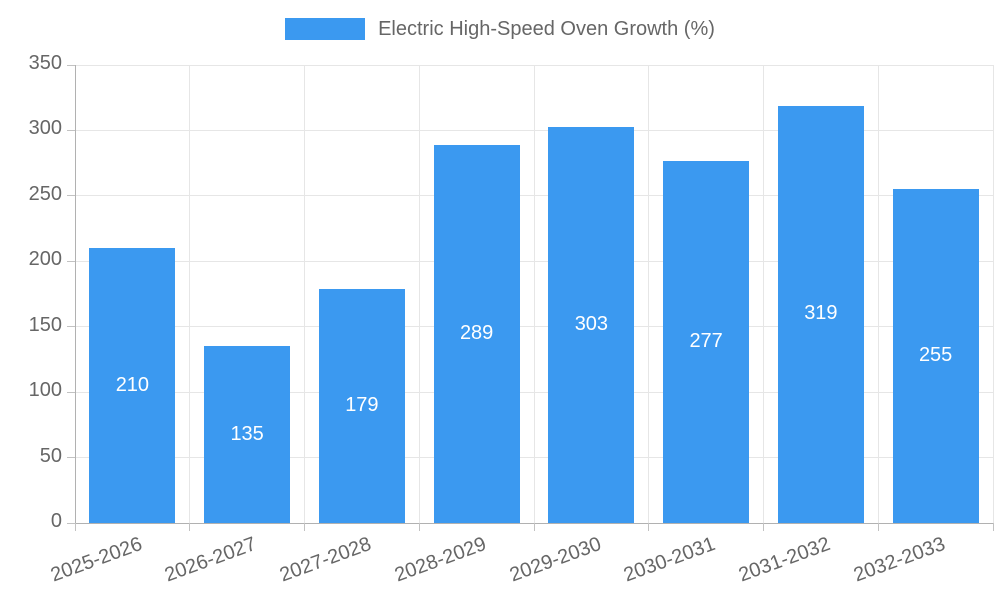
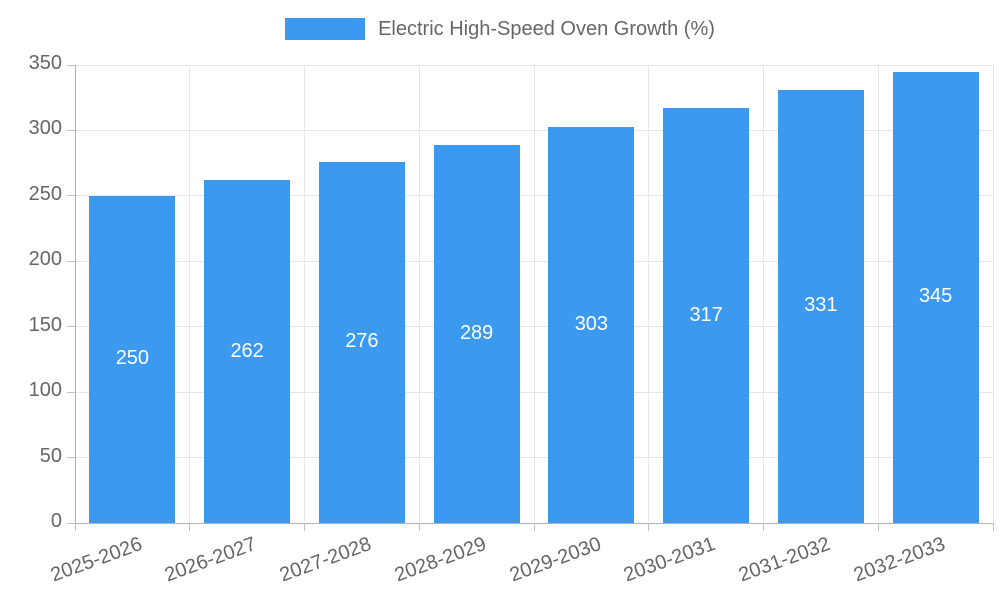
2025-2026: 210 -> 250
2026-2027: 135 -> 262
2027-2028: 179 -> 276
2030-2031: 277 -> 317
2031-2032: 319 -> 331
2032-2033: 255 -> 345
